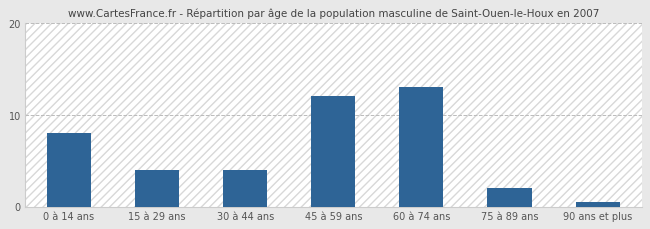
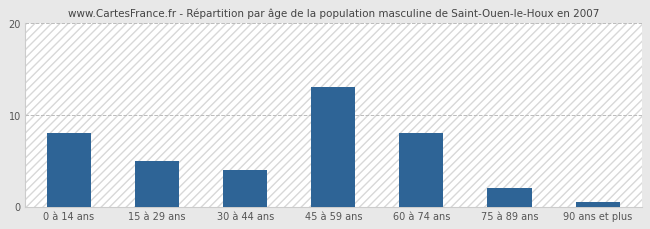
15 à 29 ans: 4.0 -> 5.0
45 à 59 ans: 12.0 -> 13.0
60 à 74 ans: 13.0 -> 8.0
